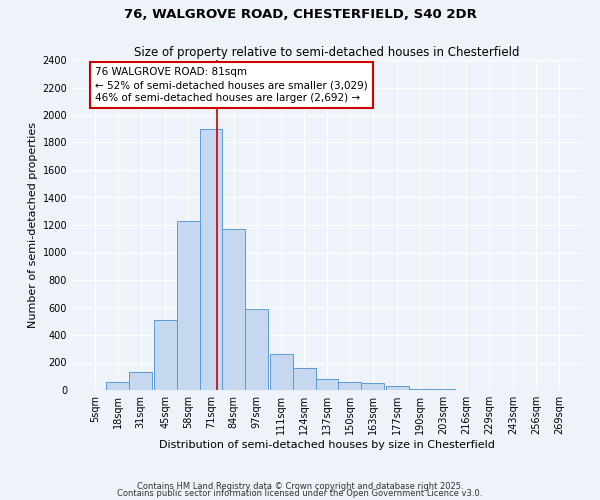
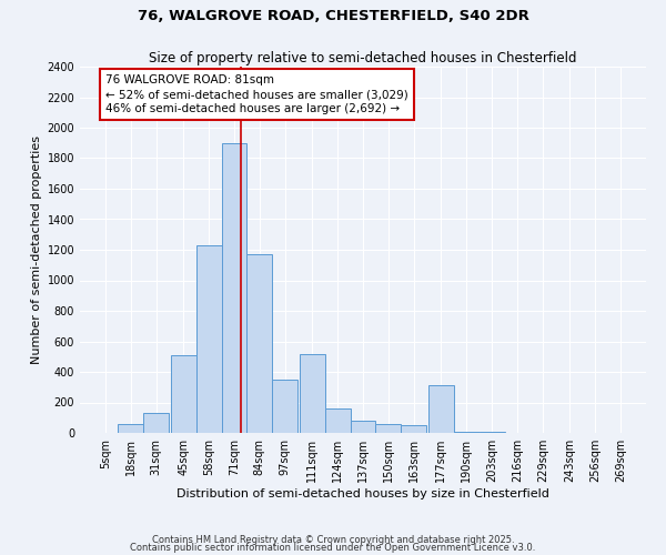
97sqm: 590 -> 350
111sqm: 260 -> 520
177sqm: 30 -> 310
